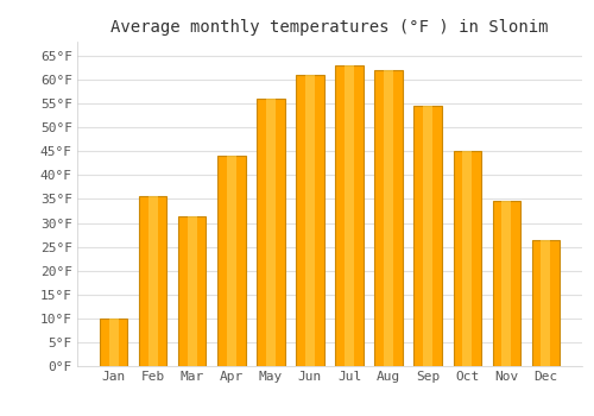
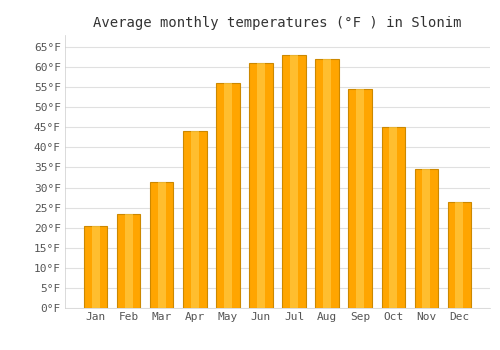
Jan: 10.0°F -> 20.5°F
Feb: 35.5°F -> 23.5°F
